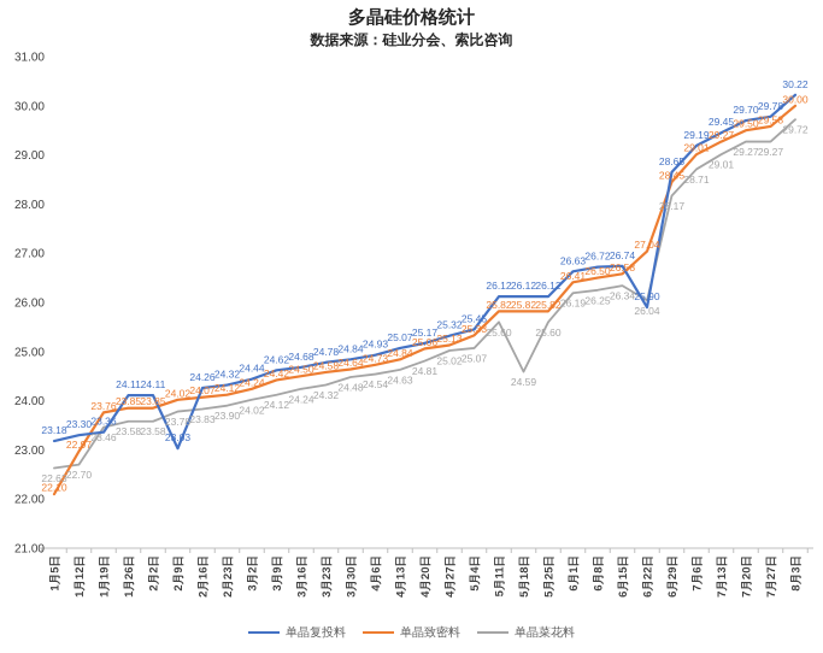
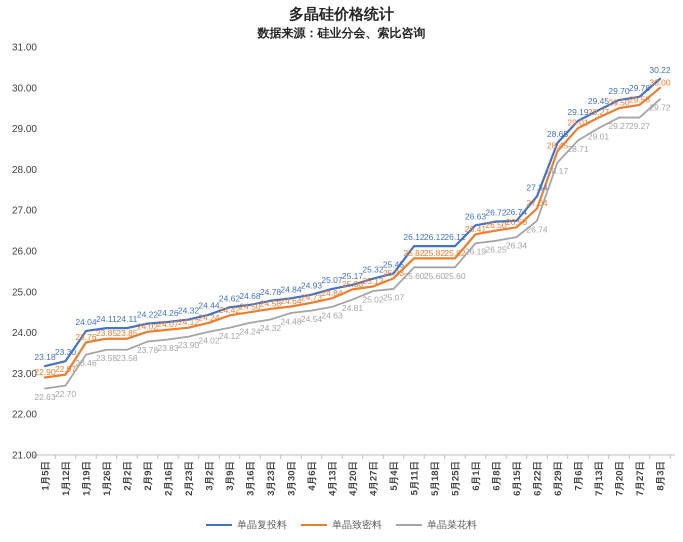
单晶致密料/1月5日: 22.10 -> 22.90
单晶复投料/1月19日: 23.36 -> 24.04
单晶复投料/2月9日: 23.03 -> 24.22
单晶菜花料/5月18日: 24.59 -> 25.60
单晶复投料/6月22日: 25.90 -> 27.34
单晶菜花料/6月22日: 26.04 -> 26.74
